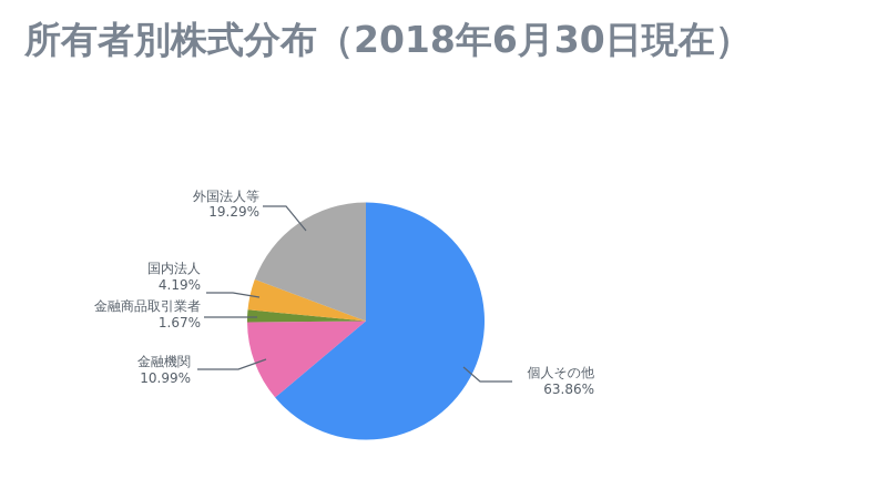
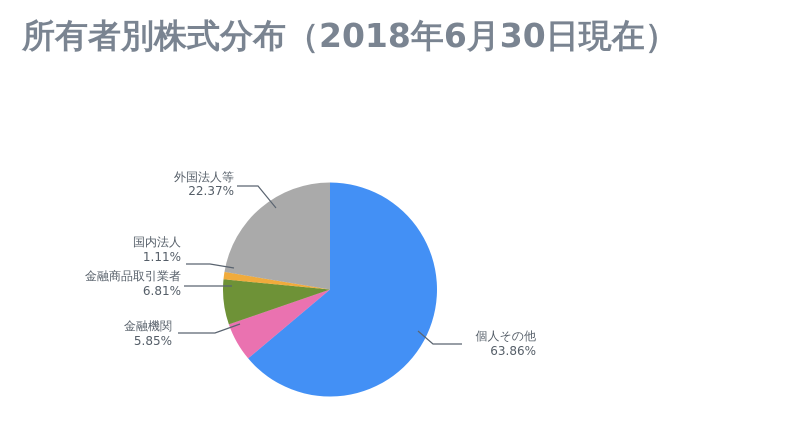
金融機関: 10.99% -> 5.85%
金融商品取引業者: 1.67% -> 6.81%
国内法人: 4.19% -> 1.11%
外国法人等: 19.29% -> 22.37%
